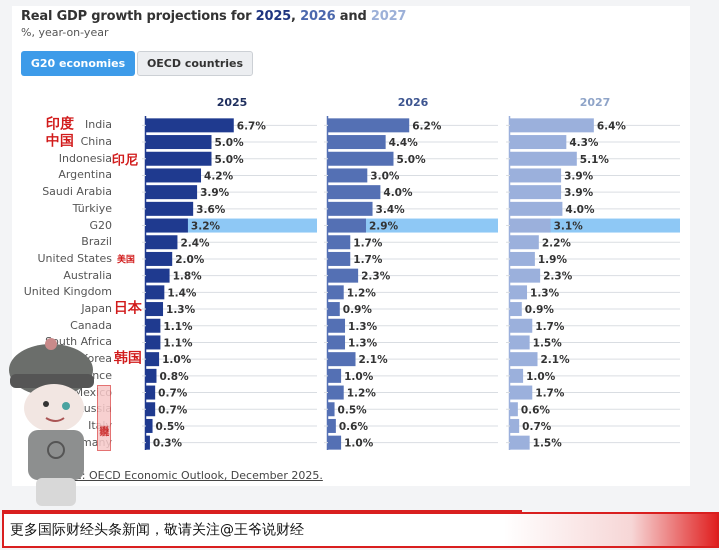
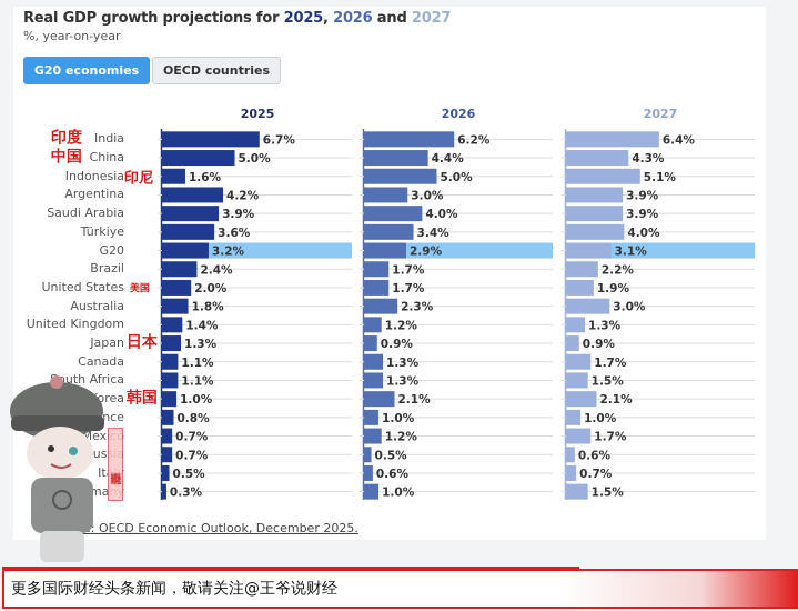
2025/Indonesia: 5.0% -> 1.6%
2027/Australia: 2.3% -> 3.0%
